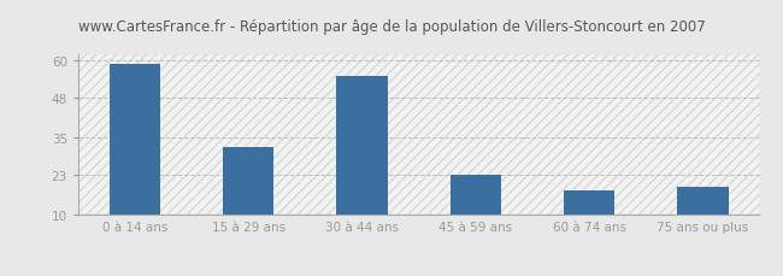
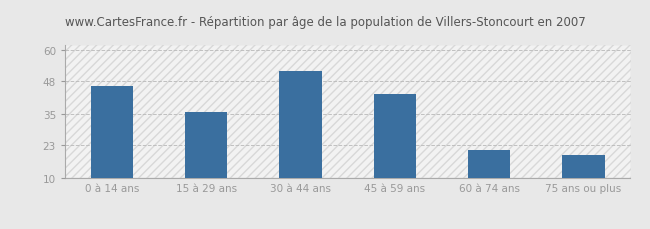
0 à 14 ans: 59 -> 46
15 à 29 ans: 32 -> 36
30 à 44 ans: 55 -> 52
45 à 59 ans: 23 -> 43
60 à 74 ans: 18 -> 21
